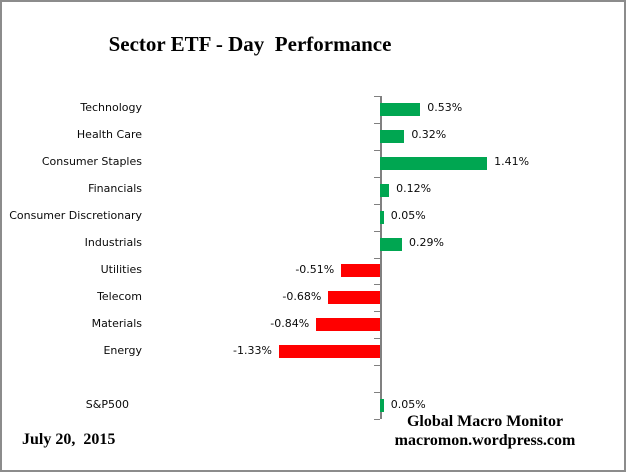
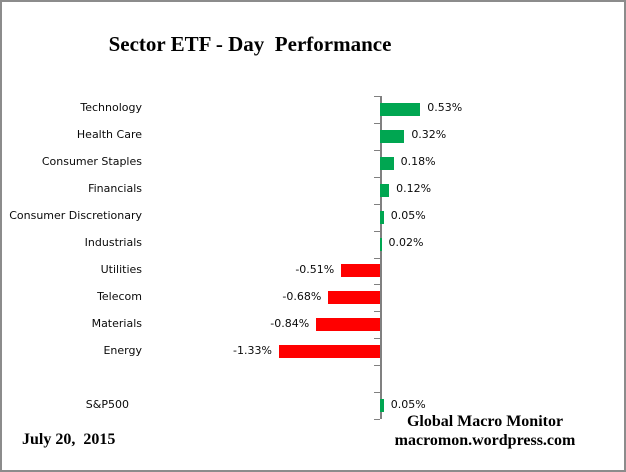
Consumer Staples: 1.41% -> 0.18%
Industrials: 0.29% -> 0.02%
